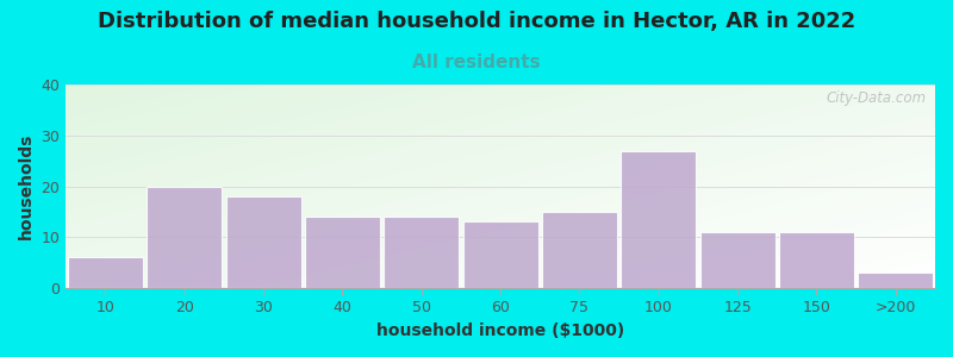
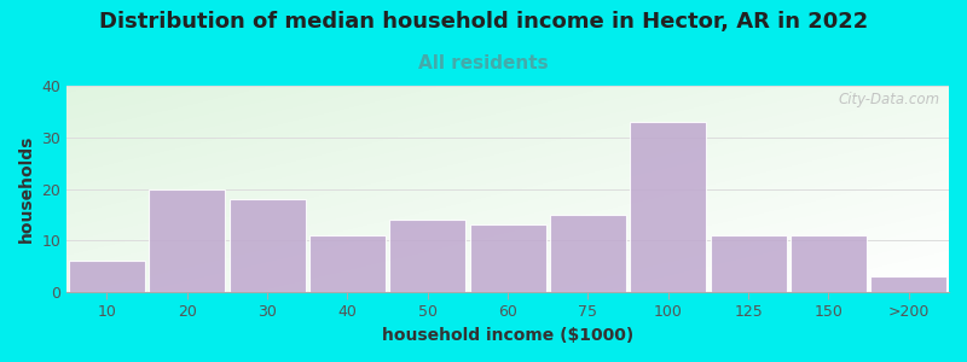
40: 14 -> 11
100: 27 -> 33
